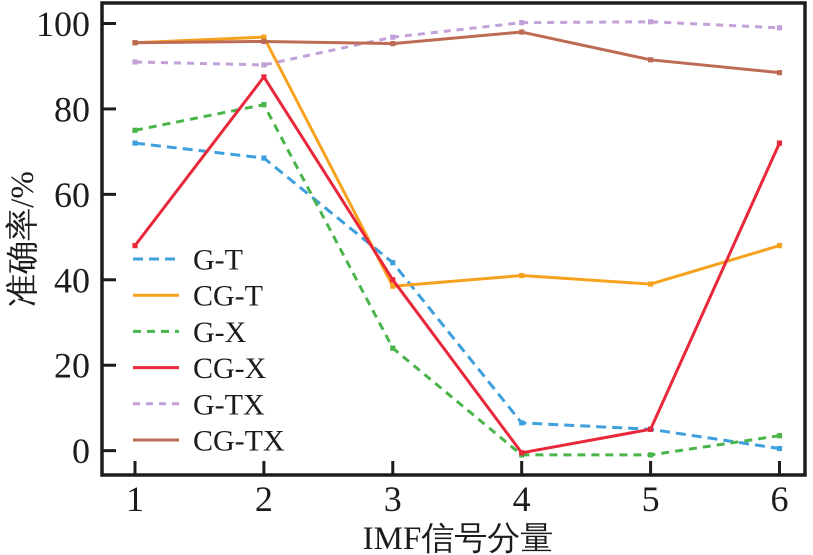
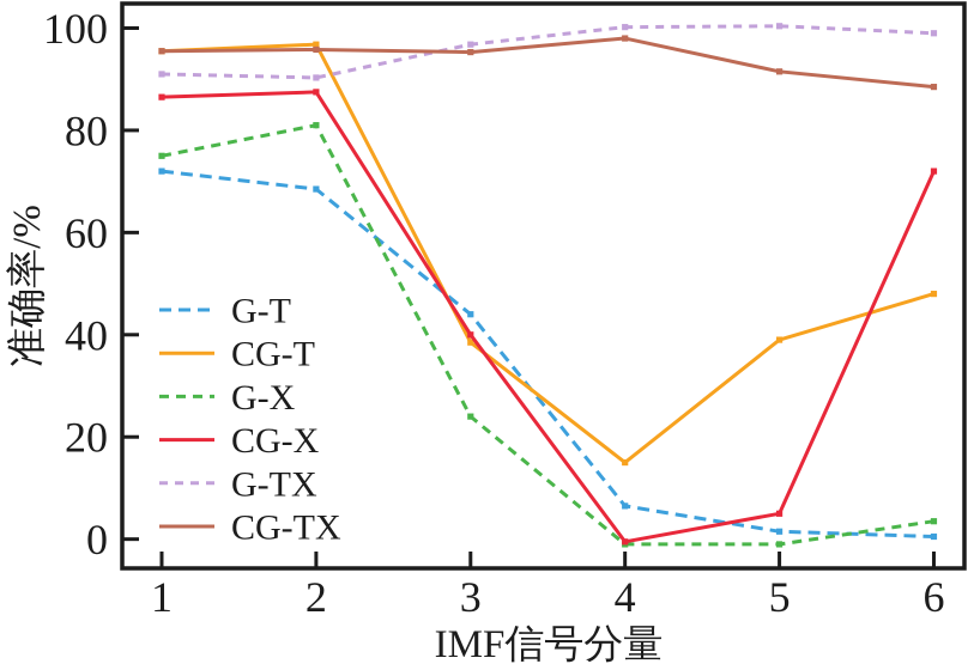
CG-X/1: 48 -> 86
CG-T/4: 41 -> 15
G-T/5: 5 -> 2
